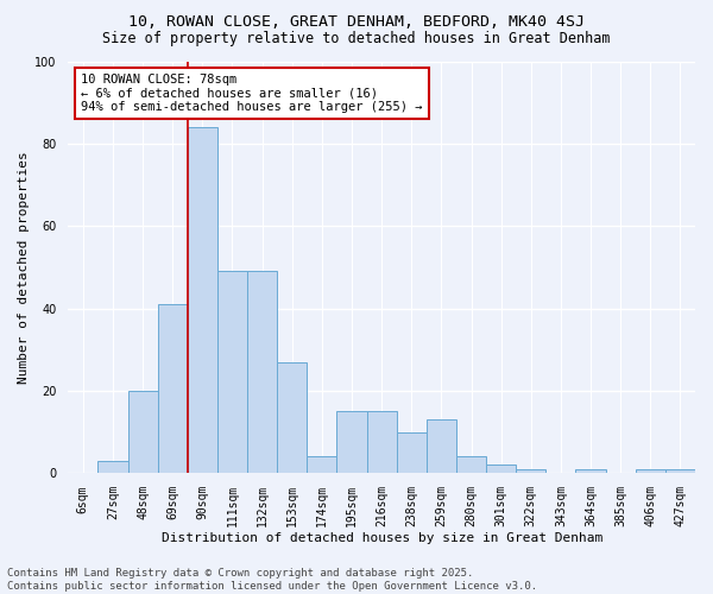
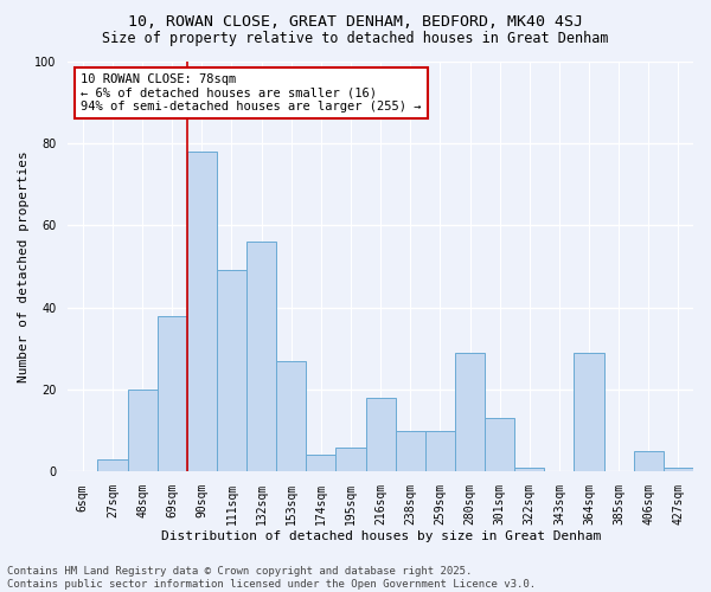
69sqm: 41 -> 38
90sqm: 84 -> 78
132sqm: 49 -> 56
195sqm: 15 -> 6
216sqm: 15 -> 18
259sqm: 13 -> 10
280sqm: 4 -> 29
301sqm: 2 -> 13
364sqm: 1 -> 29
406sqm: 1 -> 5
